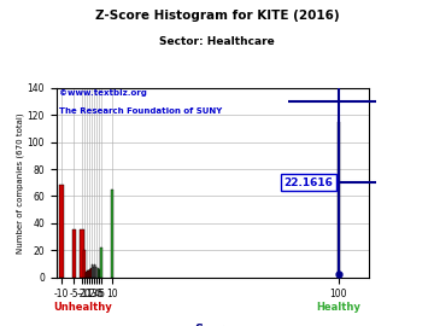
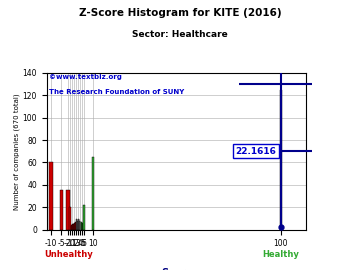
-10: 68 -> 60
100: 115 -> 125
